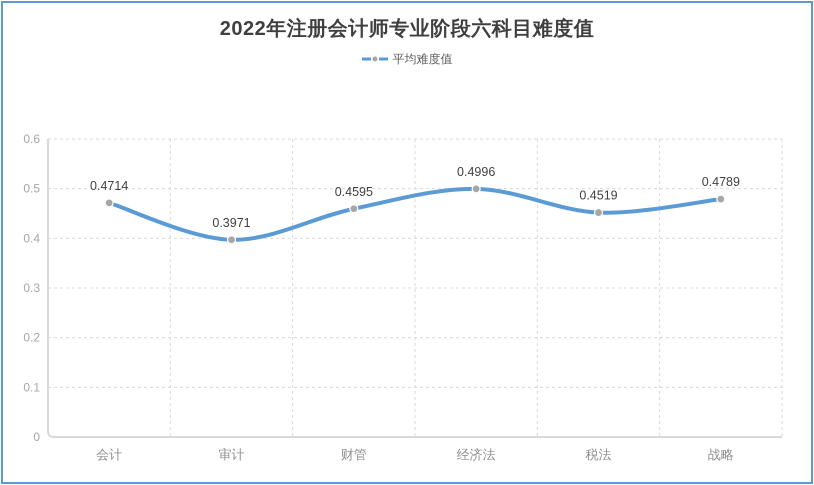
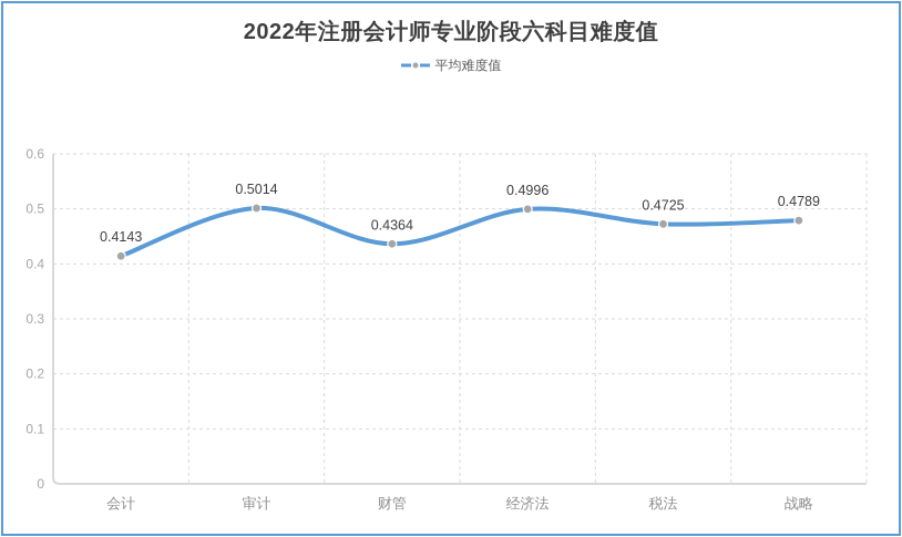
会计: 0.4714 -> 0.4143
审计: 0.3971 -> 0.5014
财管: 0.4595 -> 0.4364
税法: 0.4519 -> 0.4725
